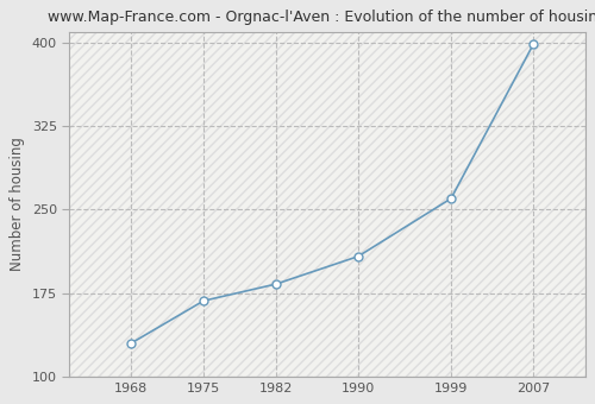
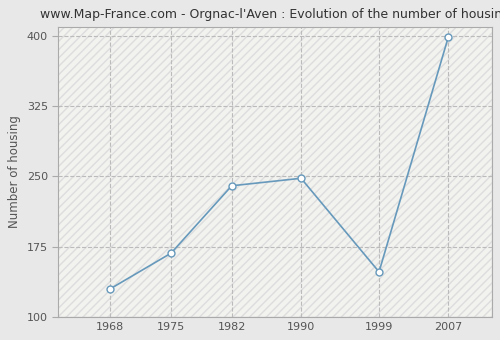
1982: 183 -> 240
1990: 208 -> 248
1999: 260 -> 148
